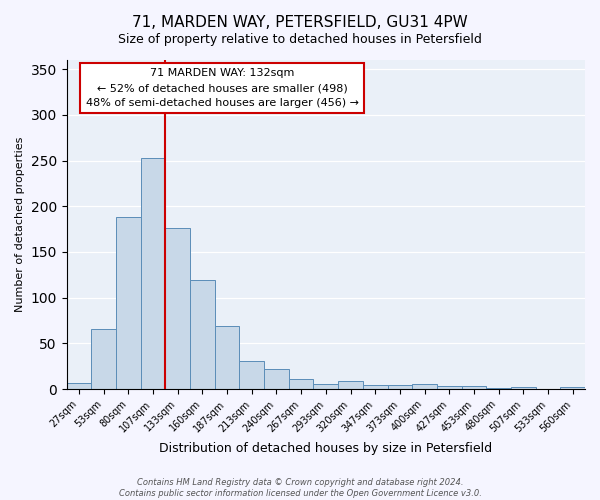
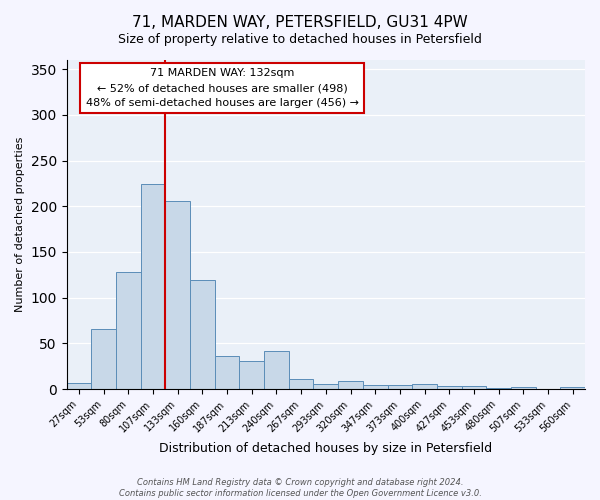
80sqm: 188 -> 128
107sqm: 253 -> 224
133sqm: 176 -> 206
187sqm: 69 -> 36
240sqm: 22 -> 42
